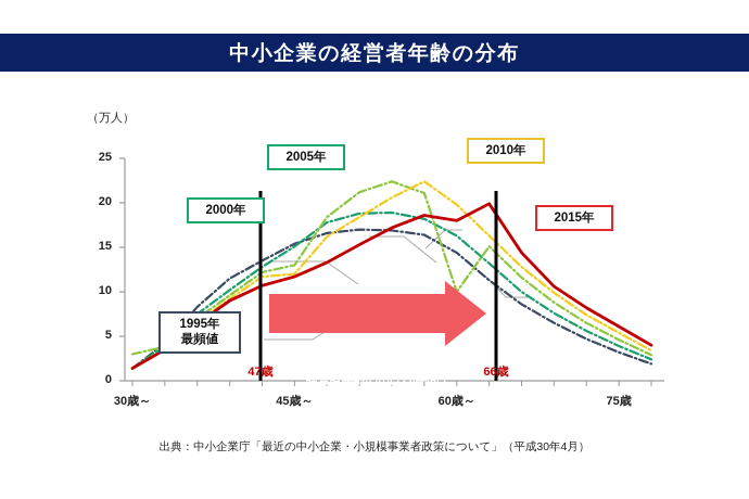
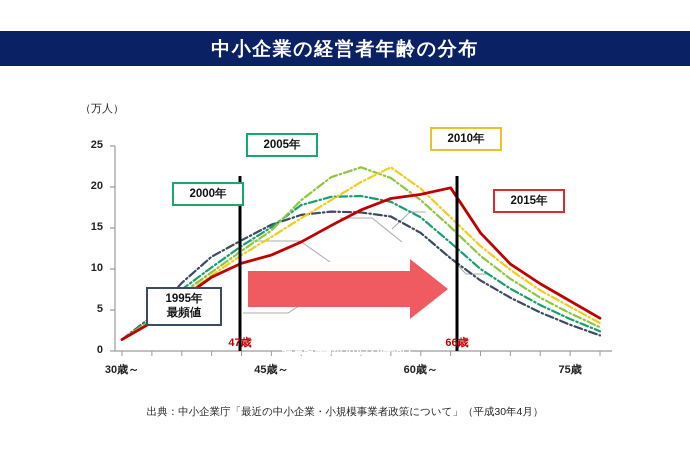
2005年/30歳～: 3 -> 1
2005年/45歳～: 13 -> 15
2010年/45歳～: 12 -> 14
2005年/60歳～: 10 -> 18
2015年/60歳～: 18 -> 19
